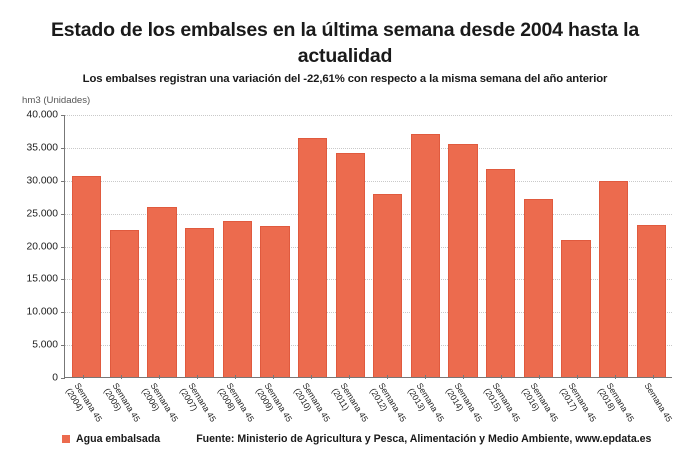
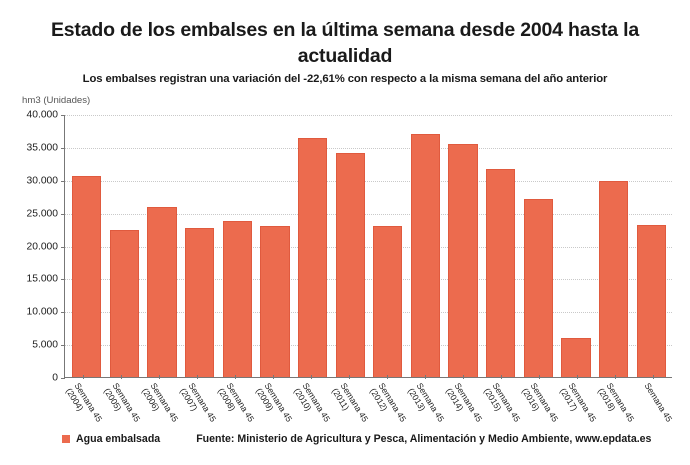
Semana 45 (2012): 28000 -> 23000
Semana 45 (2017): 21000 -> 6000
